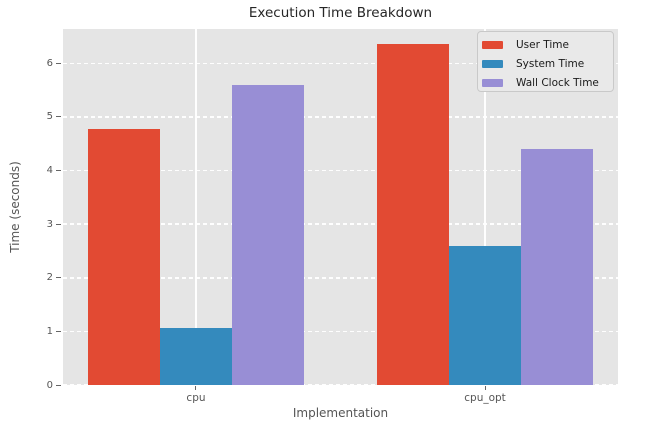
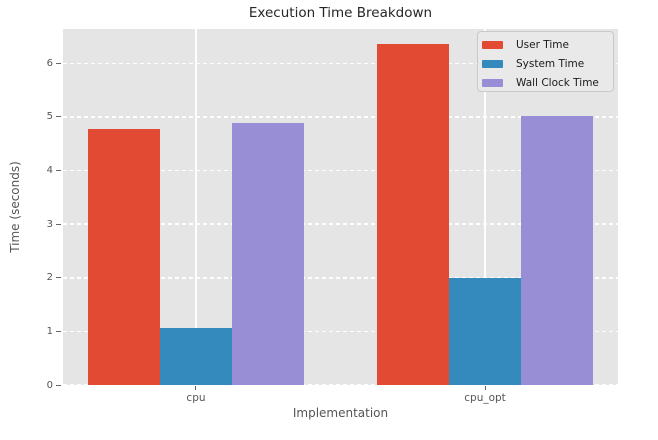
Wall Clock Time/cpu: 5.6 -> 4.9
System Time/cpu_opt: 2.6 -> 2.0
Wall Clock Time/cpu_opt: 4.4 -> 5.0
